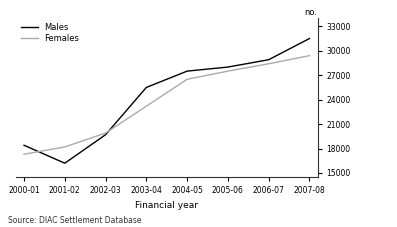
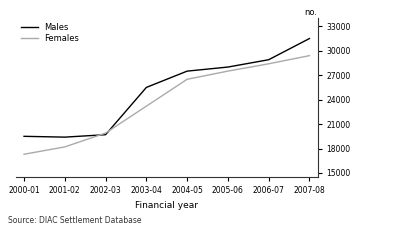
Males/2000-01: 18400 -> 19500
Males/2001-02: 16200 -> 19400
